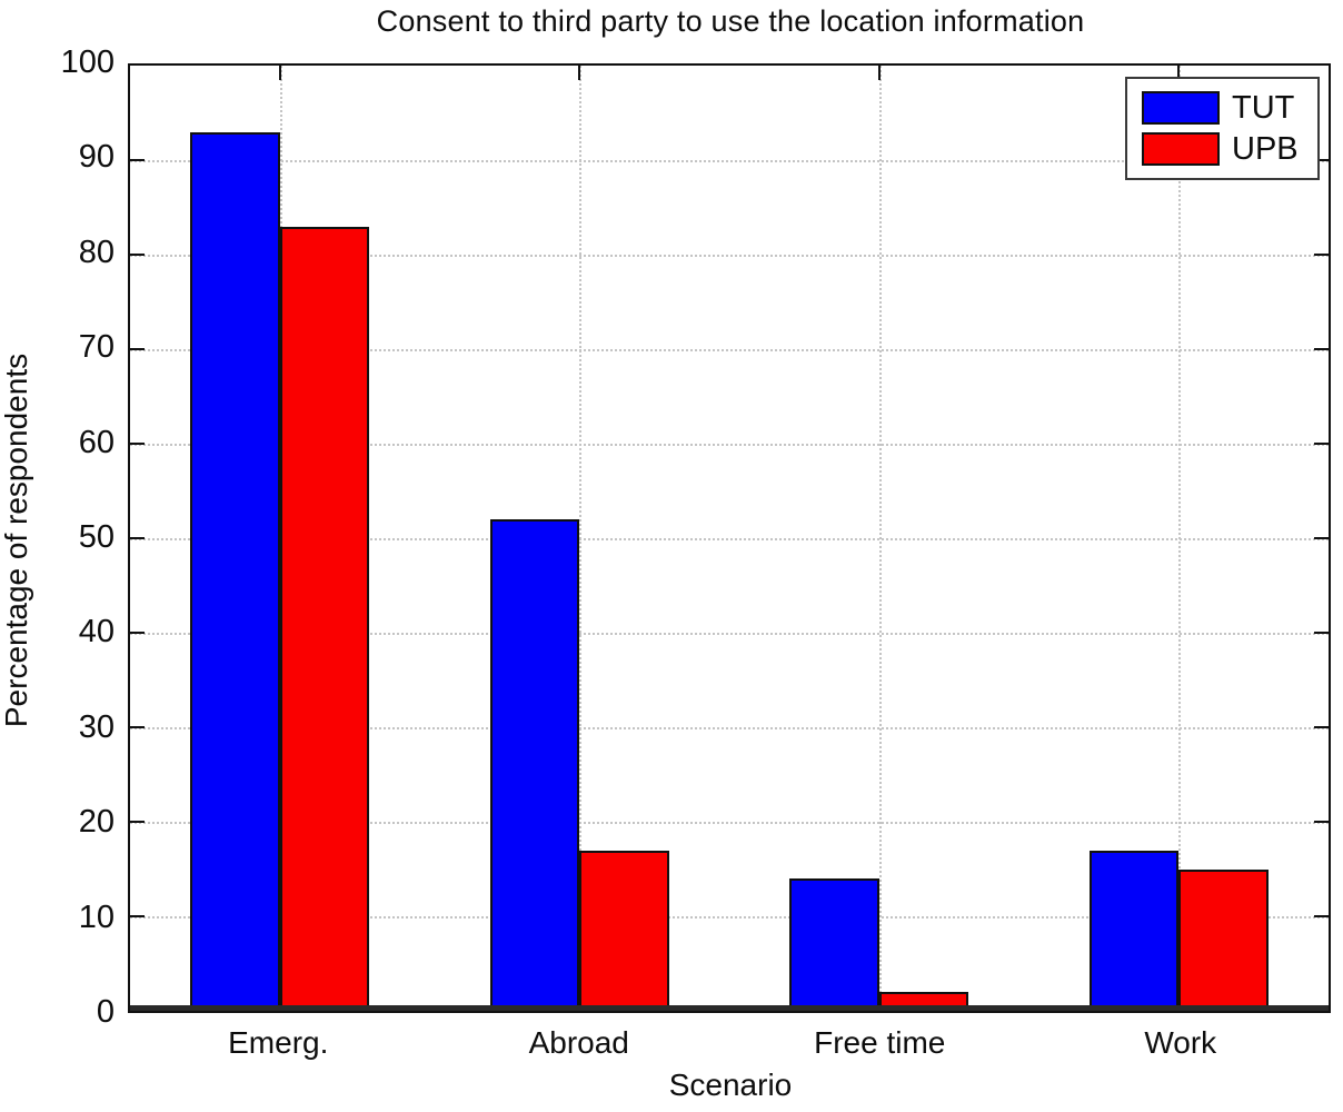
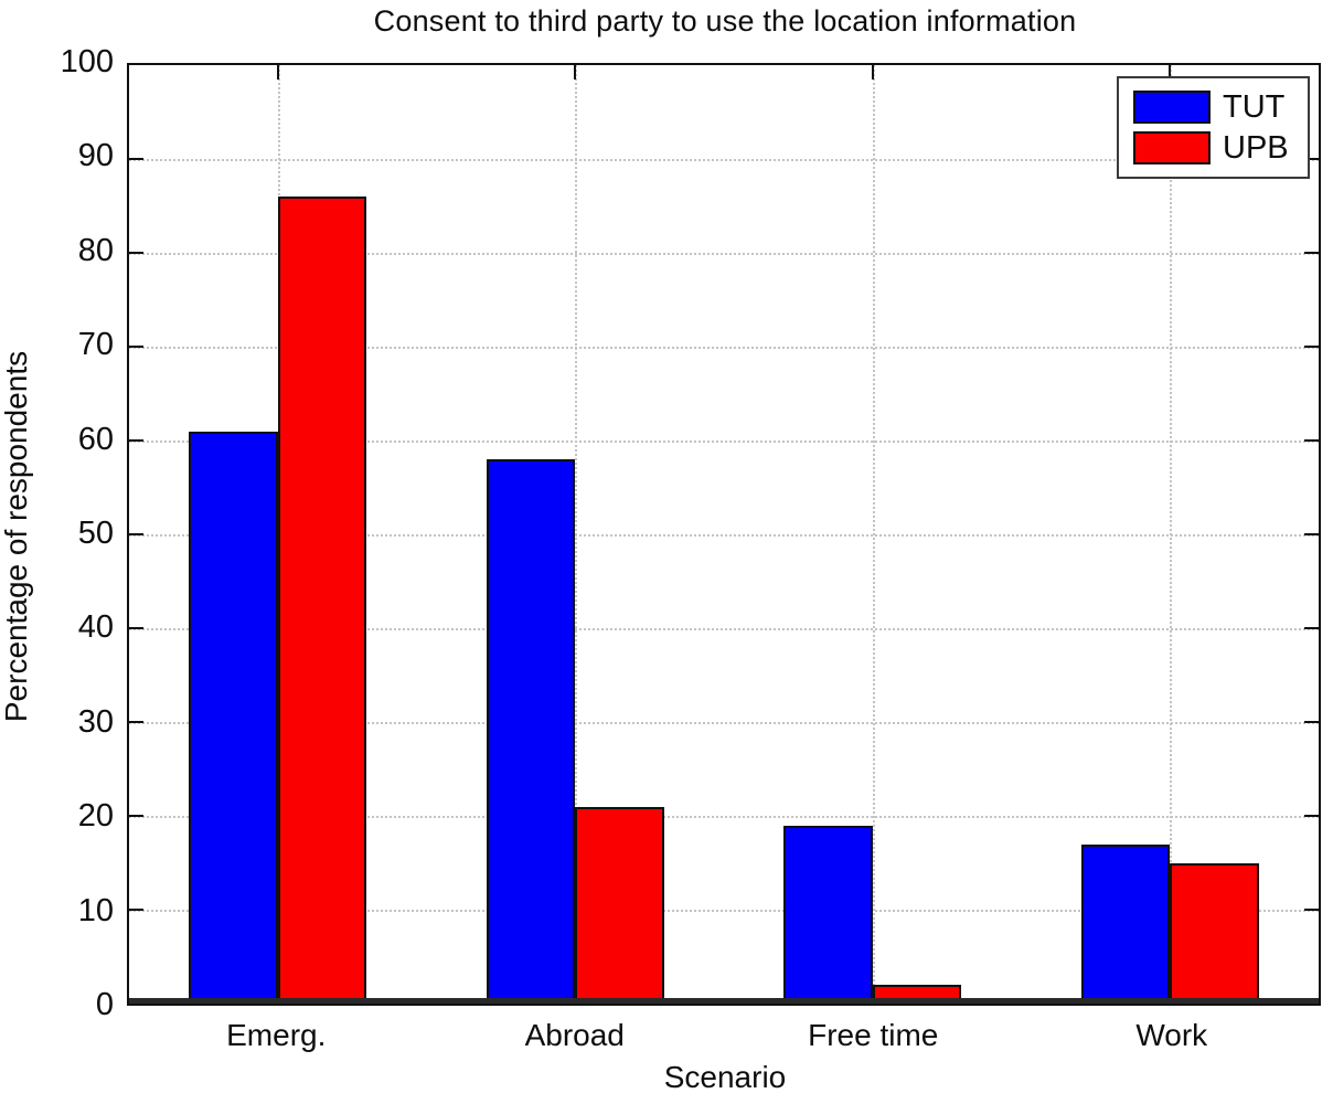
TUT/Emerg.: 93 -> 61
UPB/Emerg.: 83 -> 86
TUT/Abroad: 52 -> 58
UPB/Abroad: 17 -> 21
TUT/Free time: 14 -> 19
